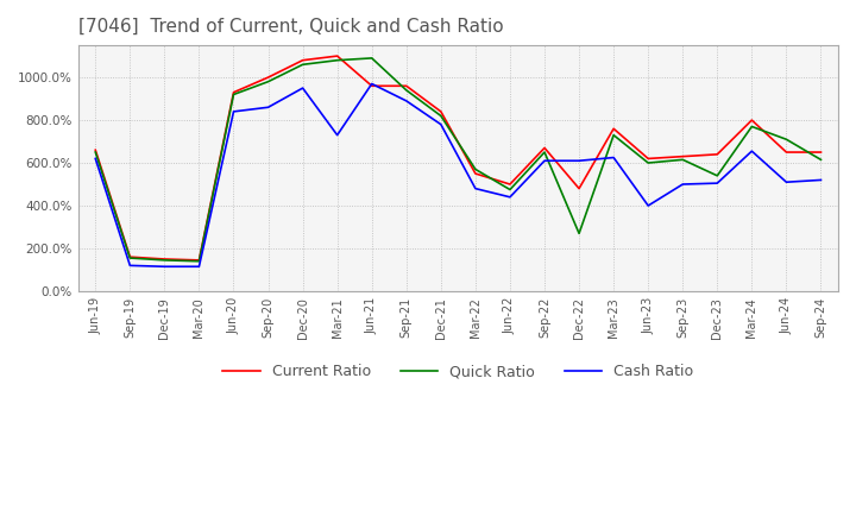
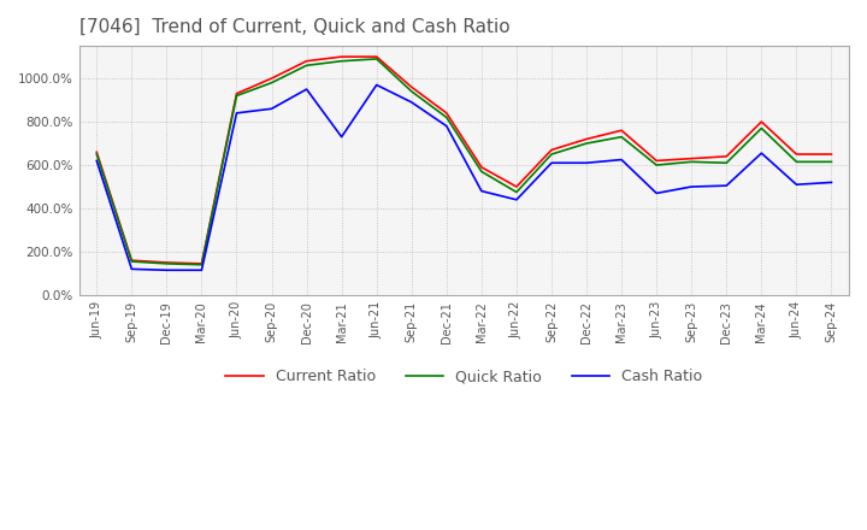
Current Ratio/Jun-21: 960% -> 1100%
Current Ratio/Mar-22: 550% -> 590%
Current Ratio/Dec-22: 480% -> 720%
Quick Ratio/Dec-22: 270% -> 700%
Cash Ratio/Jun-23: 400% -> 470%
Quick Ratio/Dec-23: 540% -> 610%
Quick Ratio/Jun-24: 710% -> 620%
